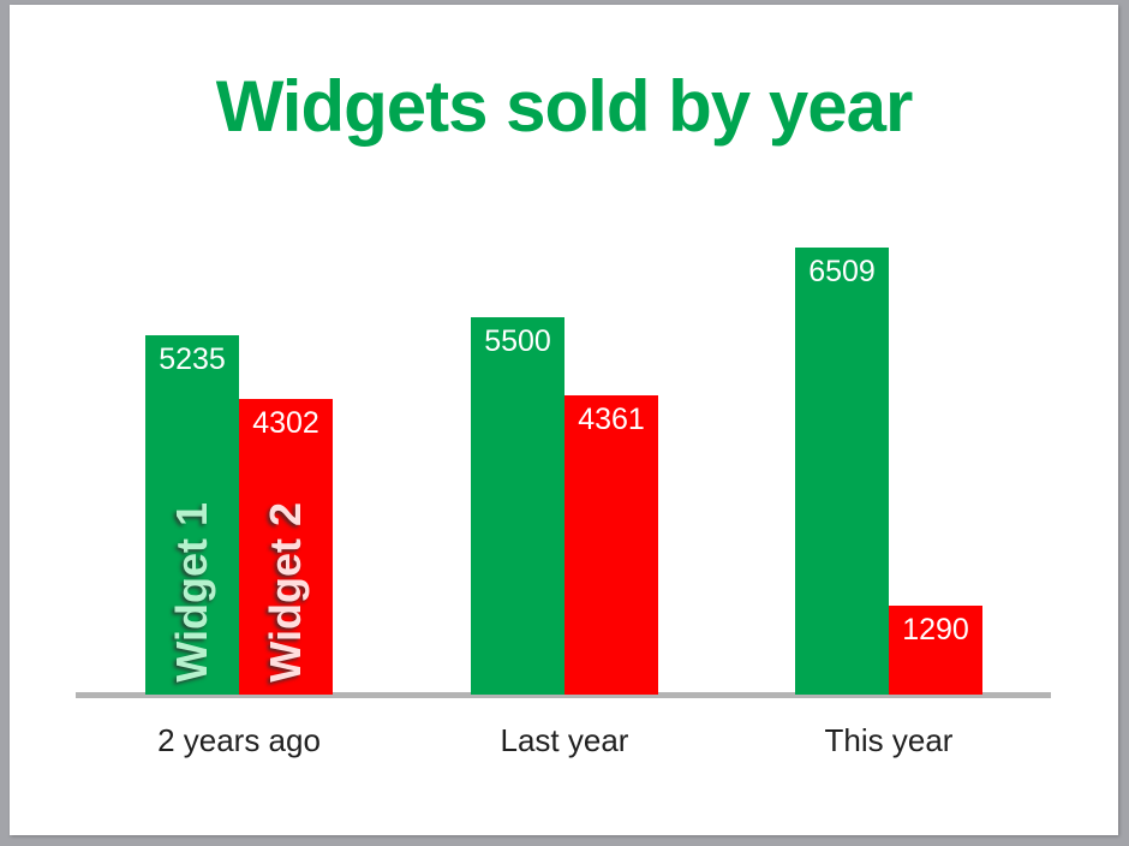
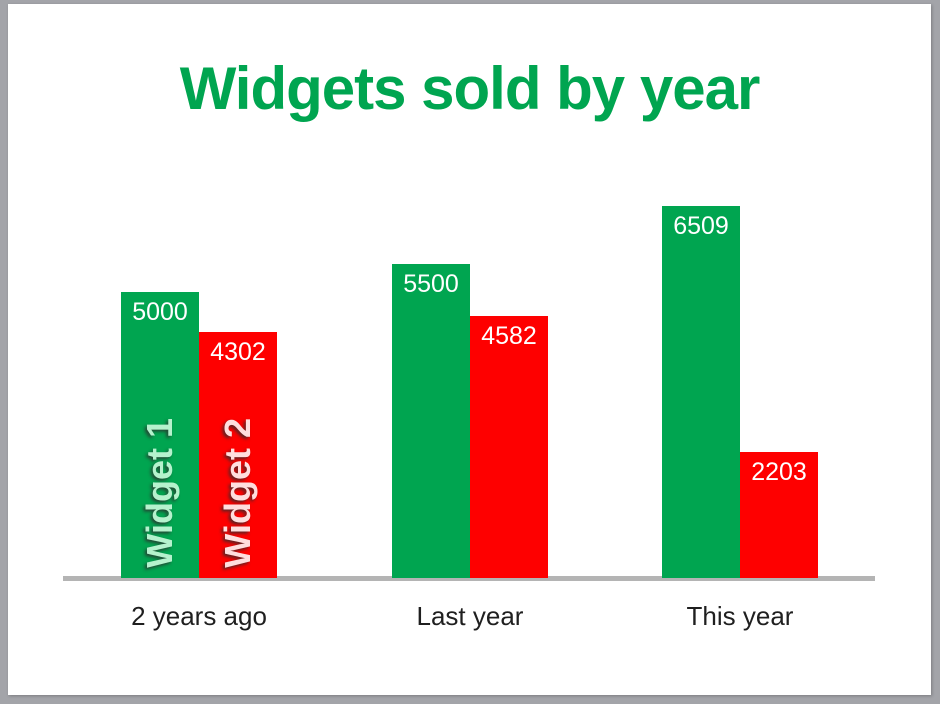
Widget 1/2 years ago: 5235 -> 5000
Widget 2/Last year: 4361 -> 4582
Widget 2/This year: 1290 -> 2203
